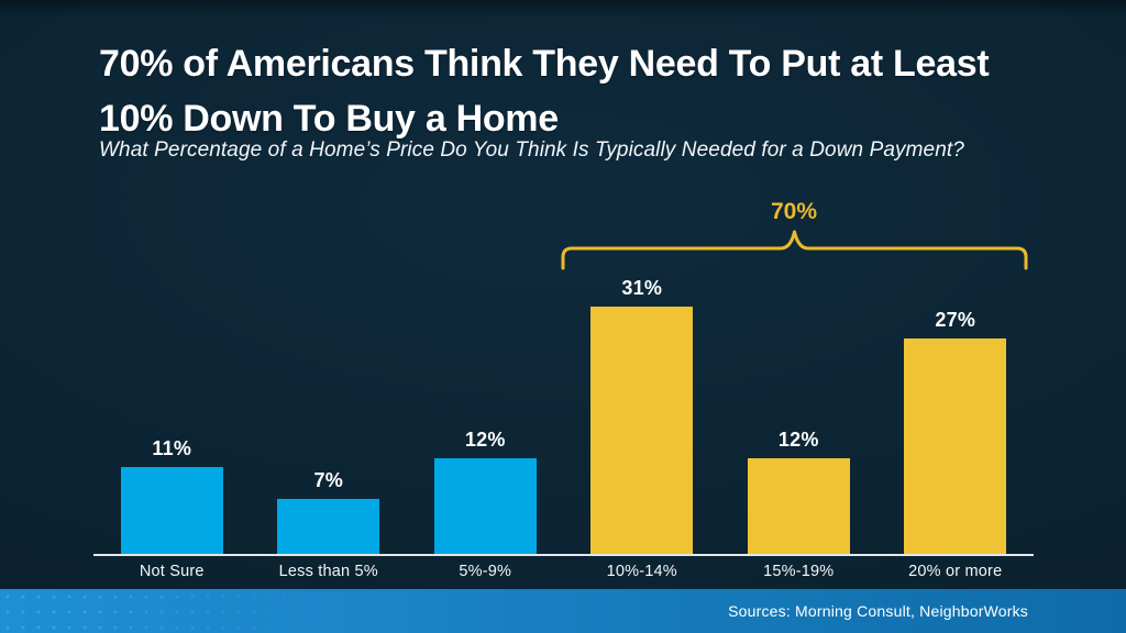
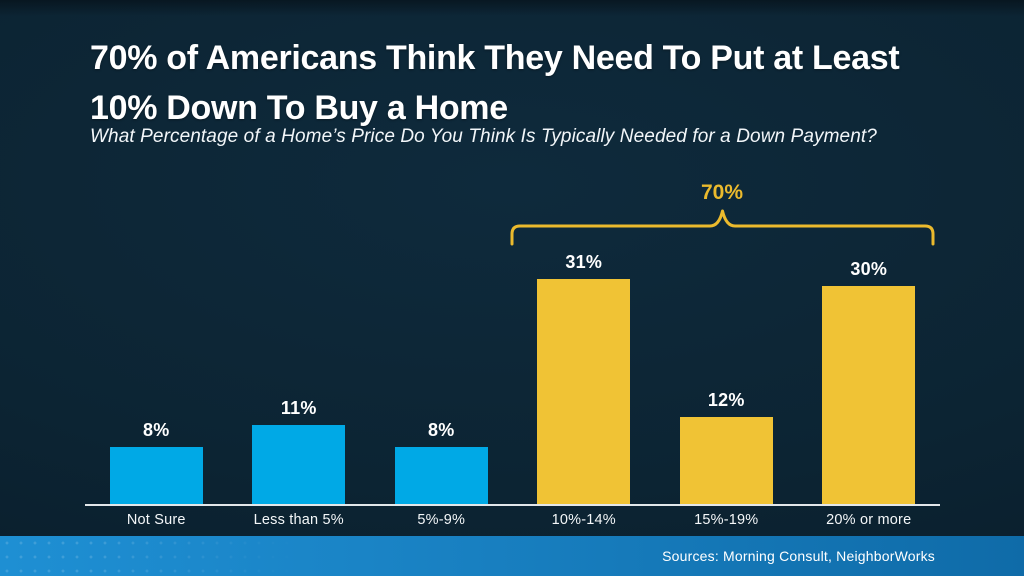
Not Sure: 11% -> 8%
Less than 5%: 7% -> 11%
5%-9%: 12% -> 8%
20% or more: 27% -> 30%
